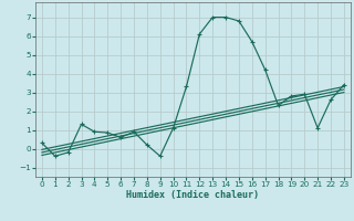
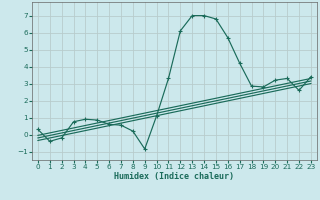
3: 1.3 -> 0.8
7: 0.9 -> 0.6
9: -0.4 -> -0.8
18: 2.3 -> 2.9
20: 2.9 -> 3.2
21: 1.1 -> 3.3
